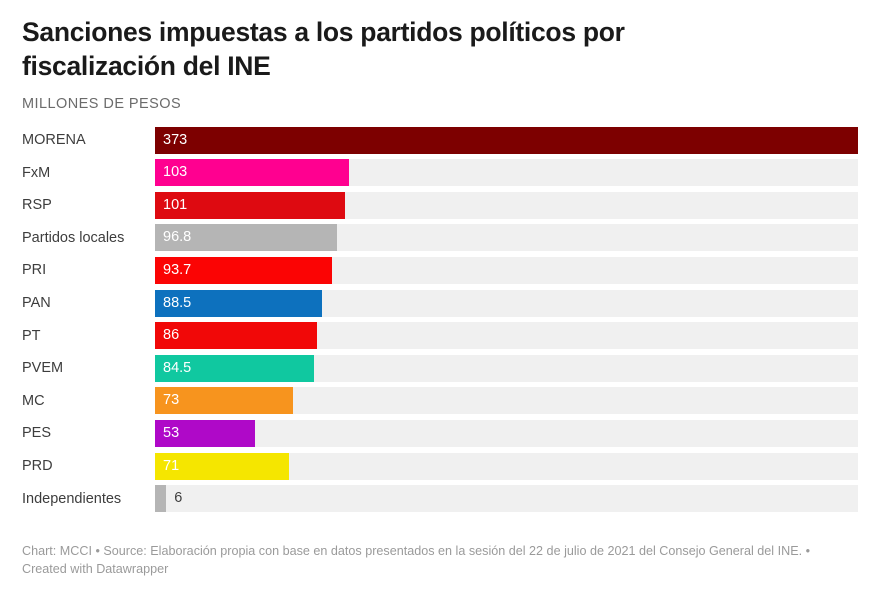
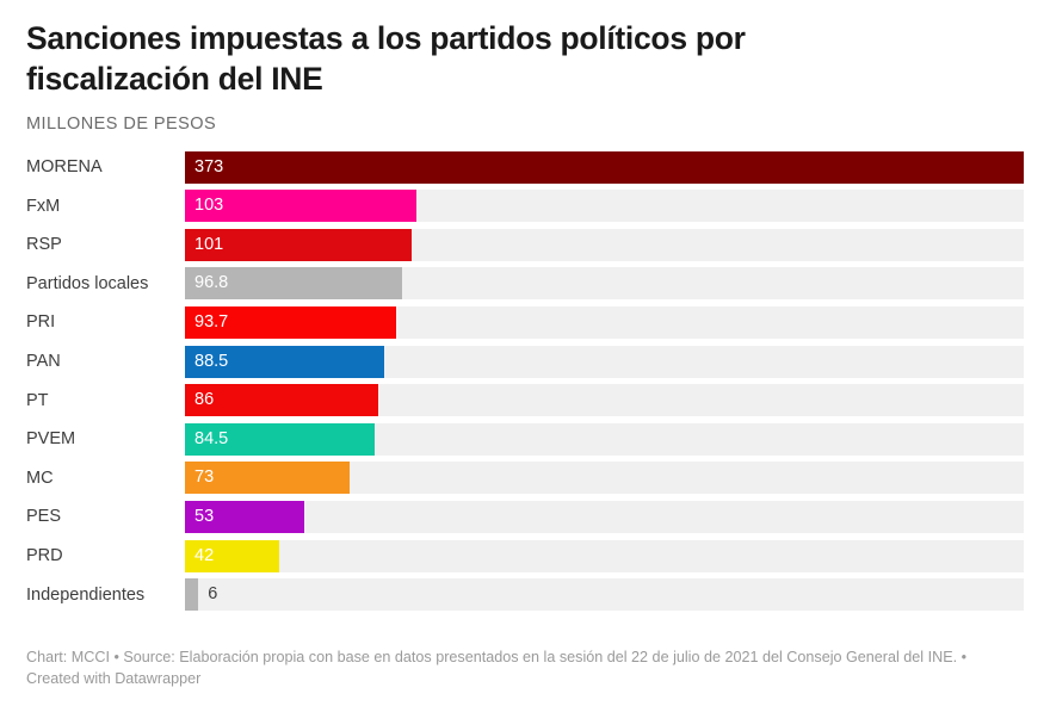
PRD: 71 -> 42
